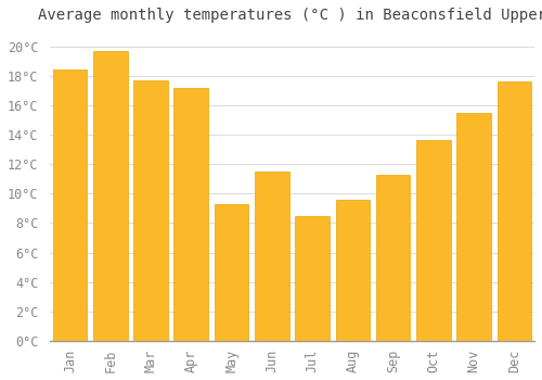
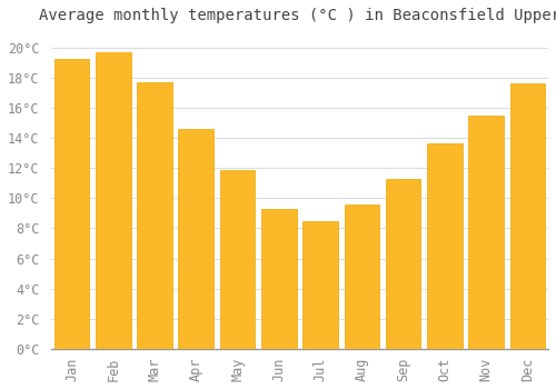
Jan: 18.4°C -> 19.2°C
Apr: 17.2°C -> 14.6°C
May: 9.3°C -> 11.9°C
Jun: 11.5°C -> 9.3°C
